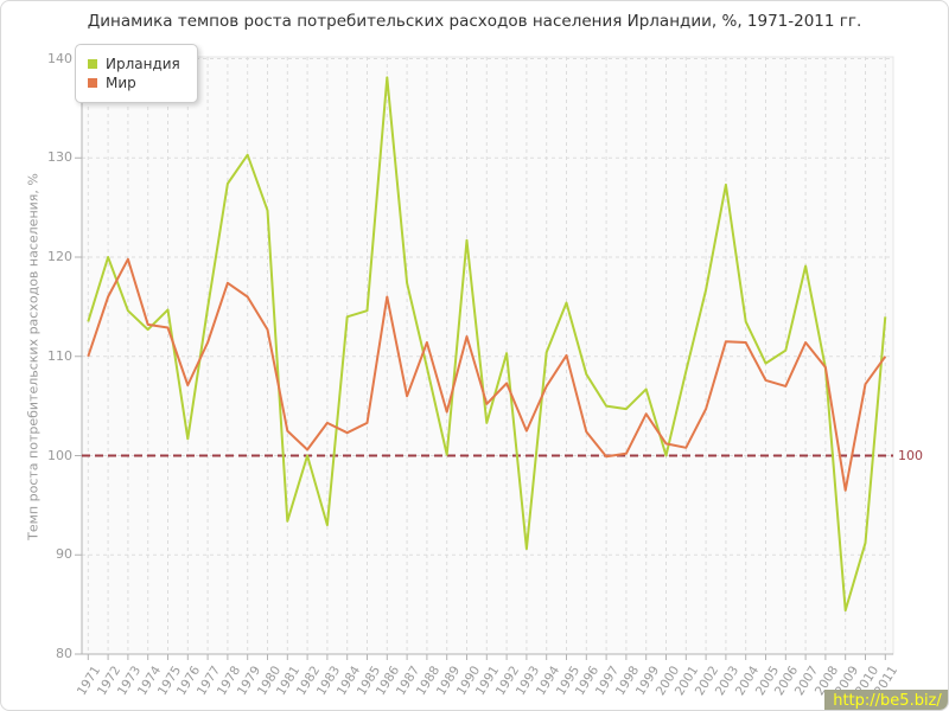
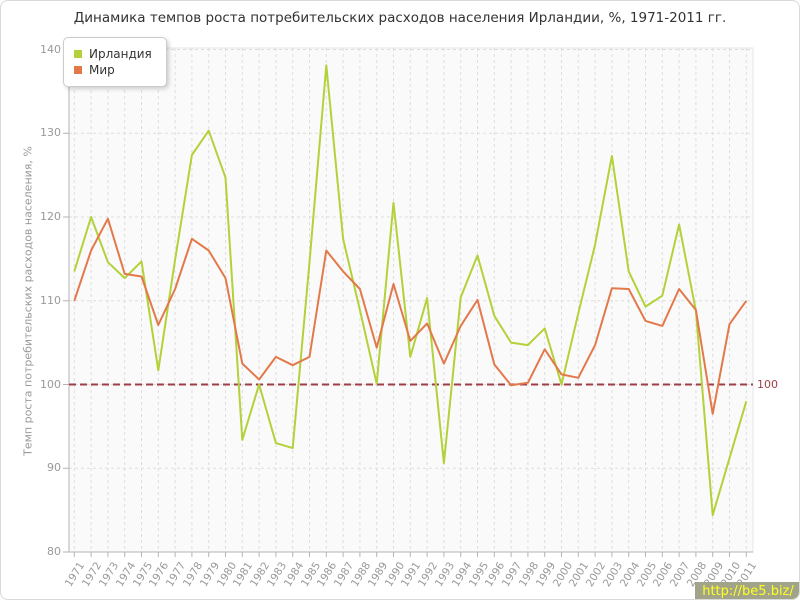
Ирландия/1984: 114 -> 92
Мир/1987: 106 -> 114
Ирландия/2011: 114 -> 98
